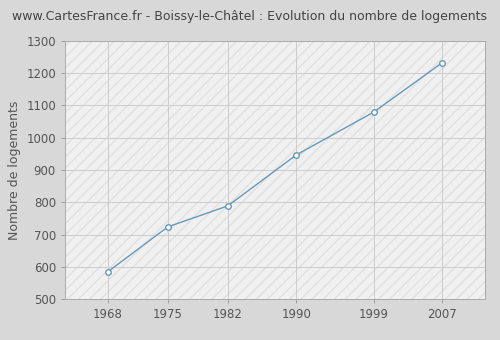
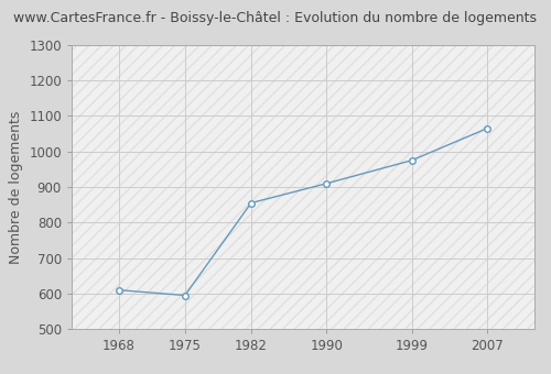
1968: 585 -> 610
1975: 724 -> 595
1982: 789 -> 855
1990: 947 -> 910
1999: 1079 -> 975
2007: 1232 -> 1065
